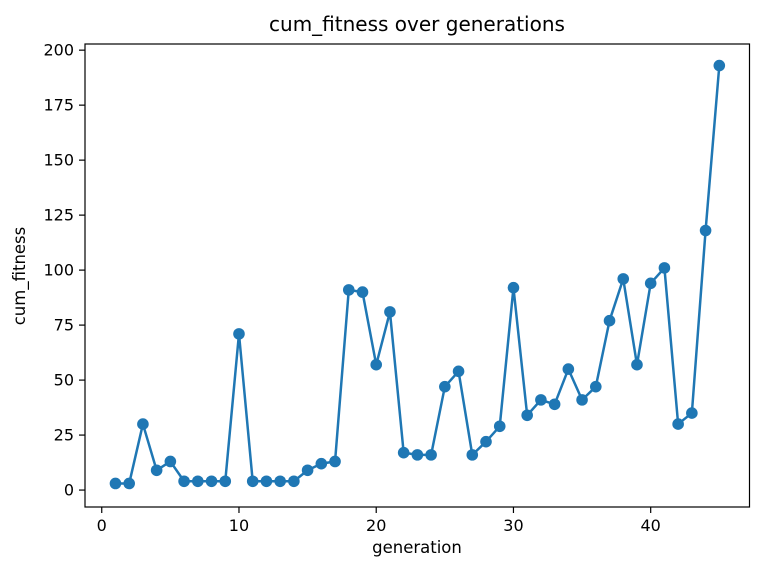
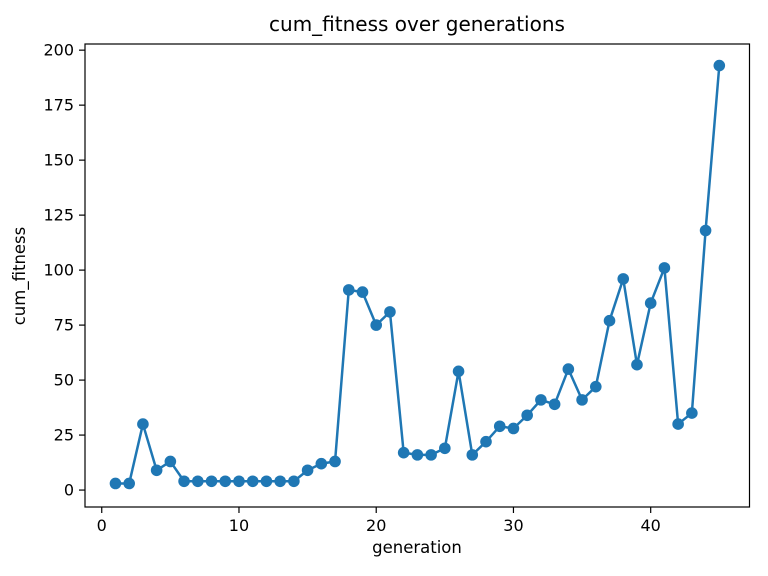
10: 71 -> 4
20: 57 -> 75
25: 47 -> 19
30: 92 -> 28
40: 94 -> 85
